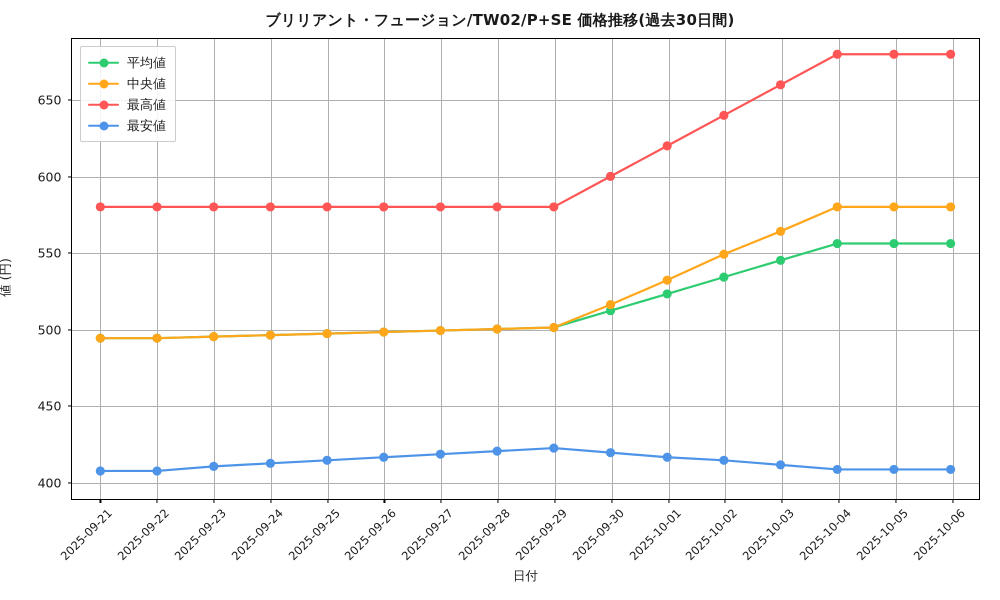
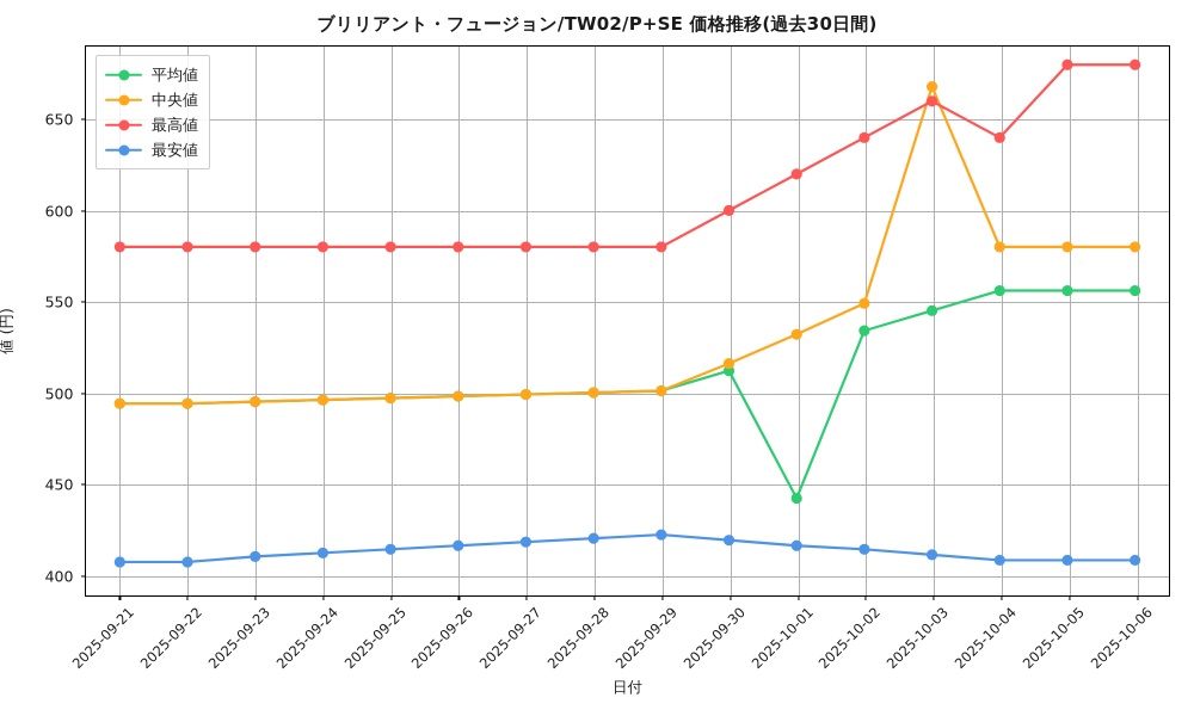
平均値/2025-10-01: 523 -> 442
中央値/2025-10-03: 564 -> 668
最高値/2025-10-04: 680 -> 640
